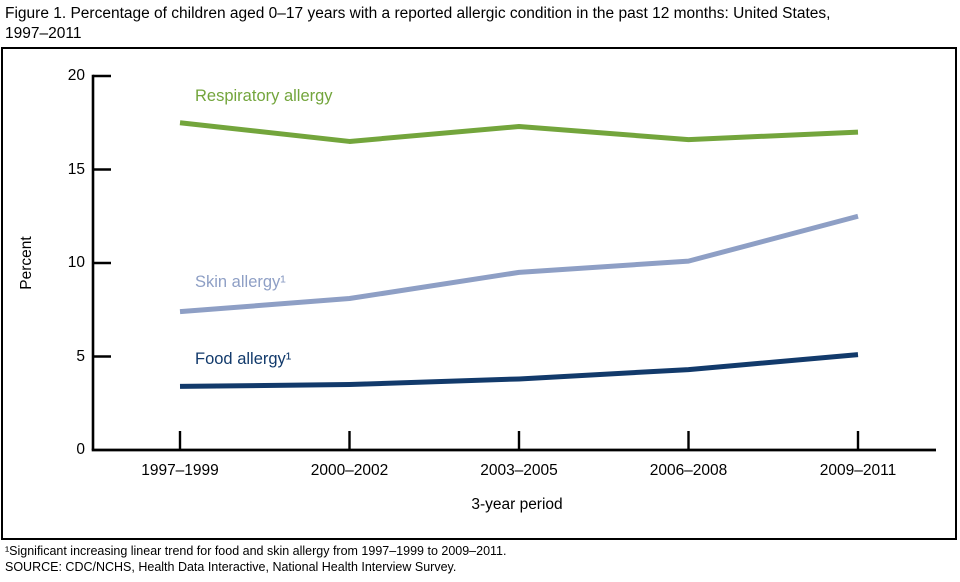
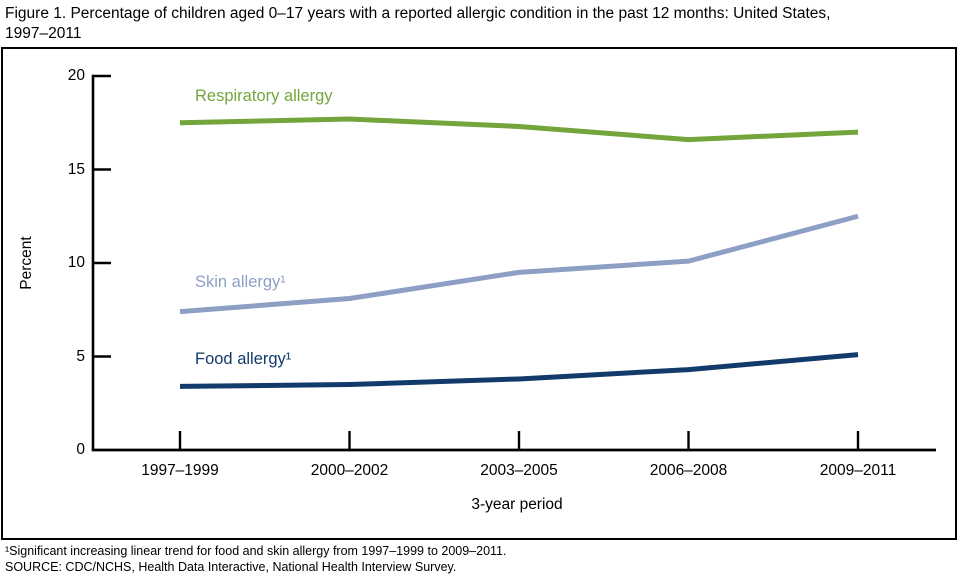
Respiratory allergy/2000–2002: 16.5 -> 17.7
